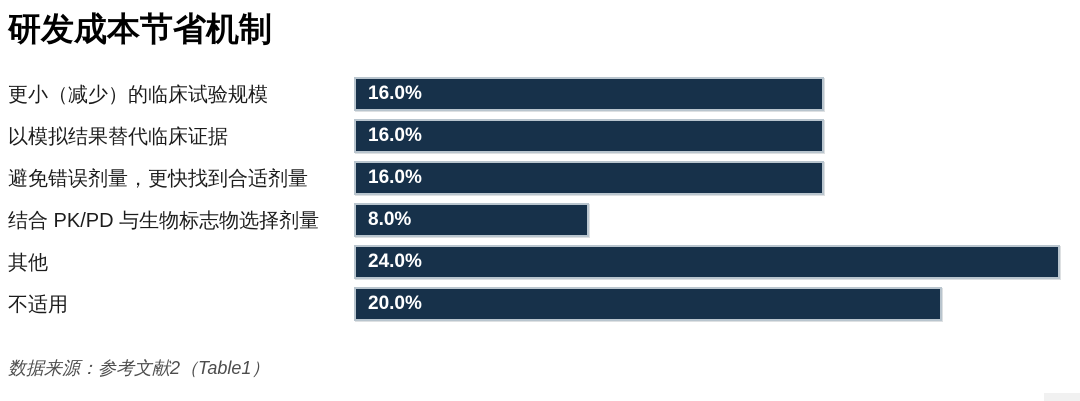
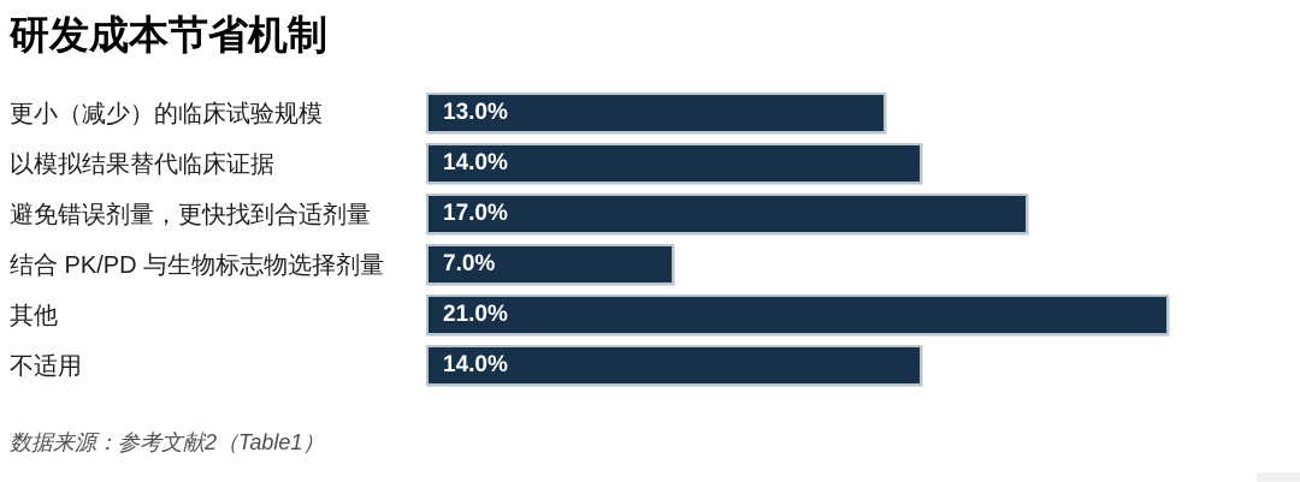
更小（减少）的临床试验规模: 16.0% -> 13.0%
以模拟结果替代临床证据: 16.0% -> 14.0%
避免错误剂量，更快找到合适剂量: 16.0% -> 17.0%
结合 PK/PD 与生物标志物选择剂量: 8.0% -> 7.0%
其他: 24.0% -> 21.0%
不适用: 20.0% -> 14.0%
